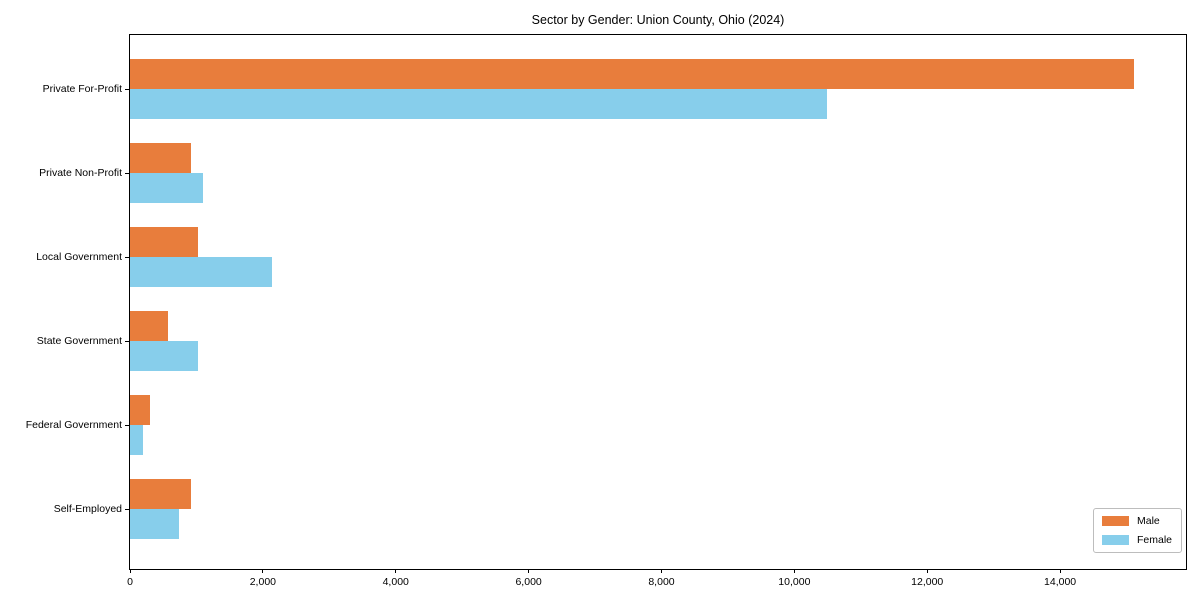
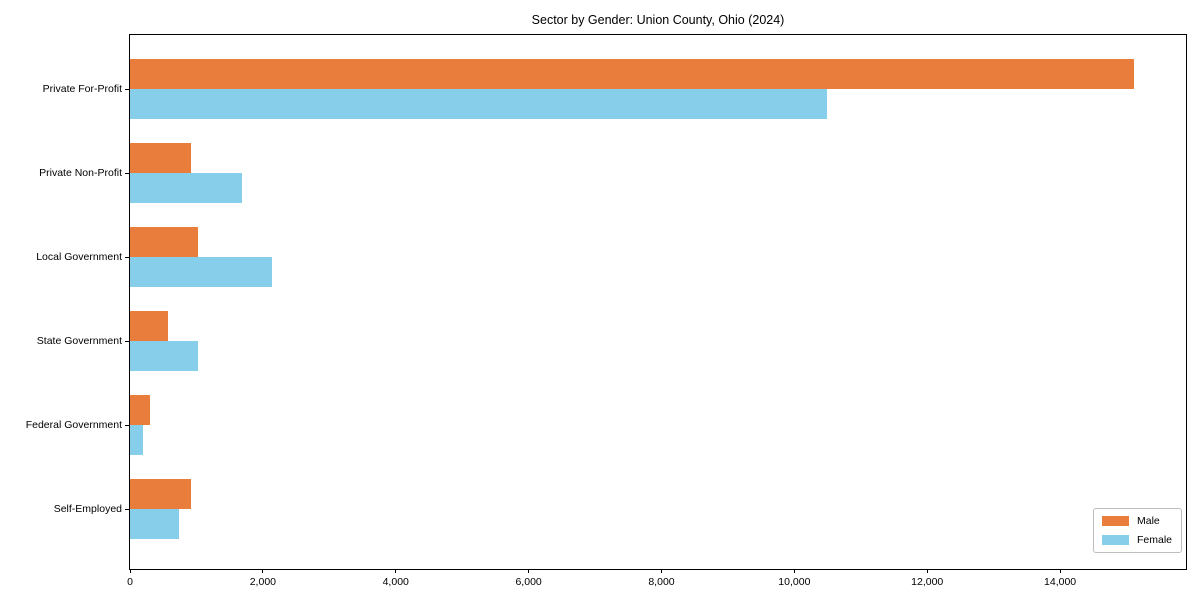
Female/Private Non-Profit: 1100 -> 1700
